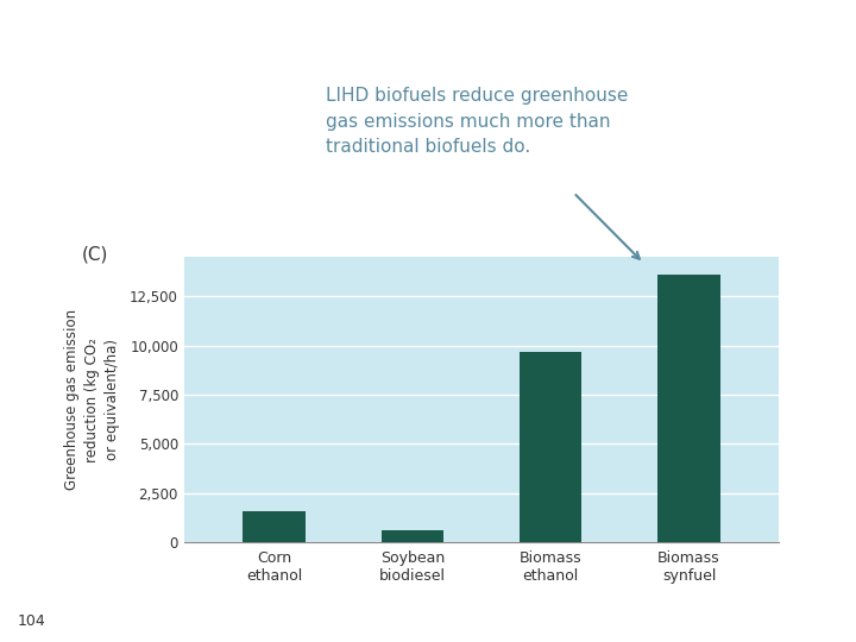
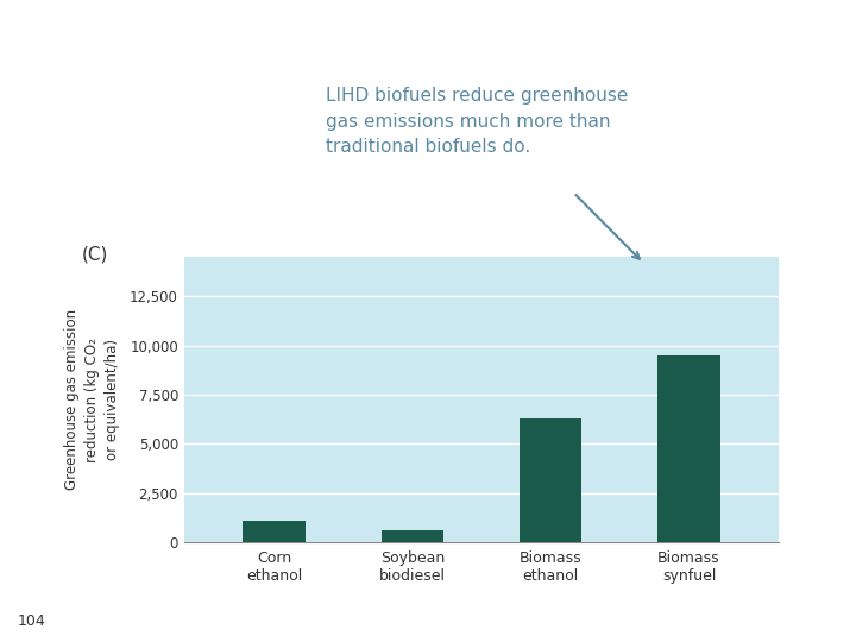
Corn ethanol: 1,600 -> 1,100
Biomass ethanol: 9,700 -> 6,300
Biomass synfuel: 13,600 -> 9,500
